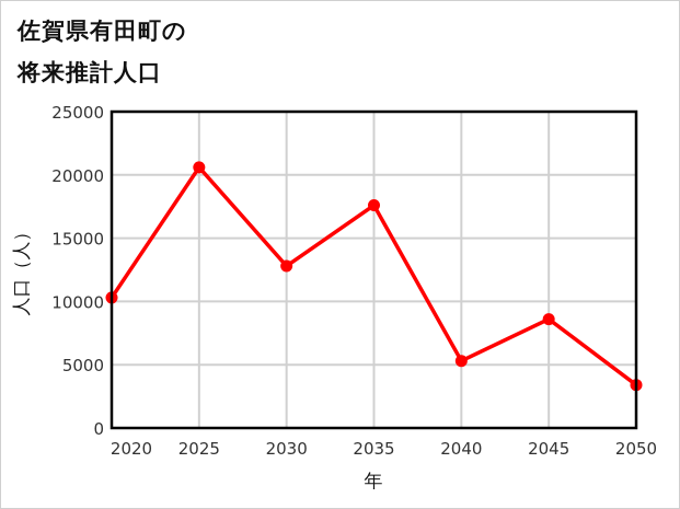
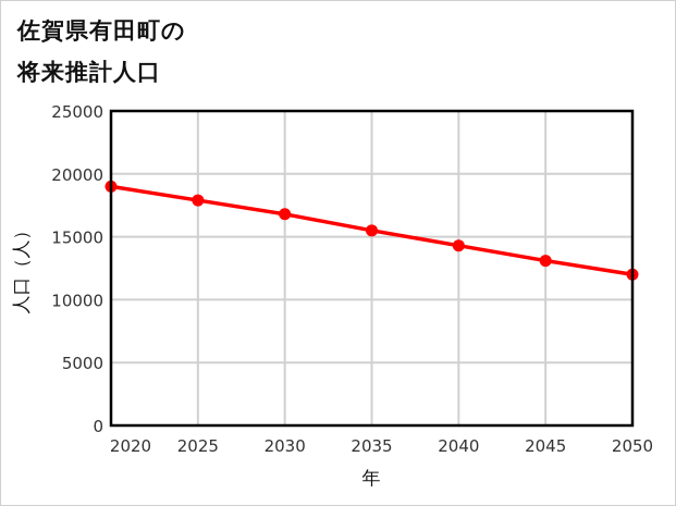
2020: 10300 -> 19000
2025: 20600 -> 17900
2030: 12800 -> 16800
2035: 17600 -> 15500
2040: 5300 -> 14300
2045: 8600 -> 13100
2050: 3400 -> 12000
